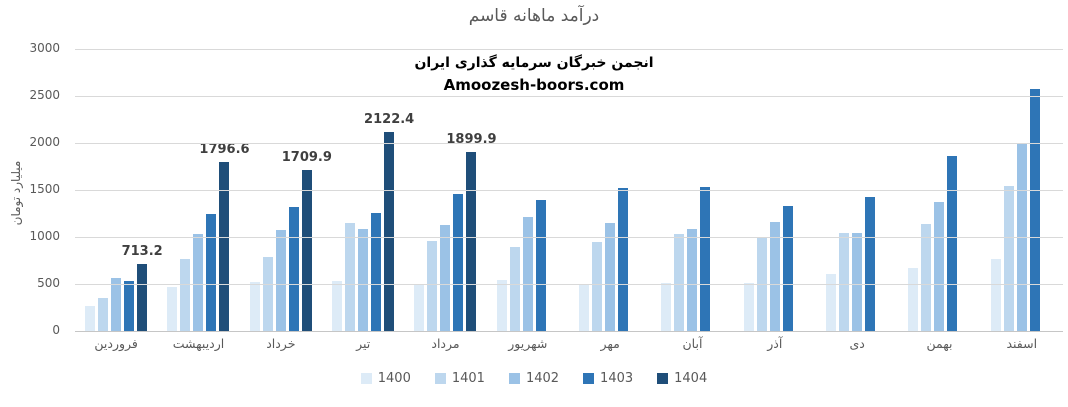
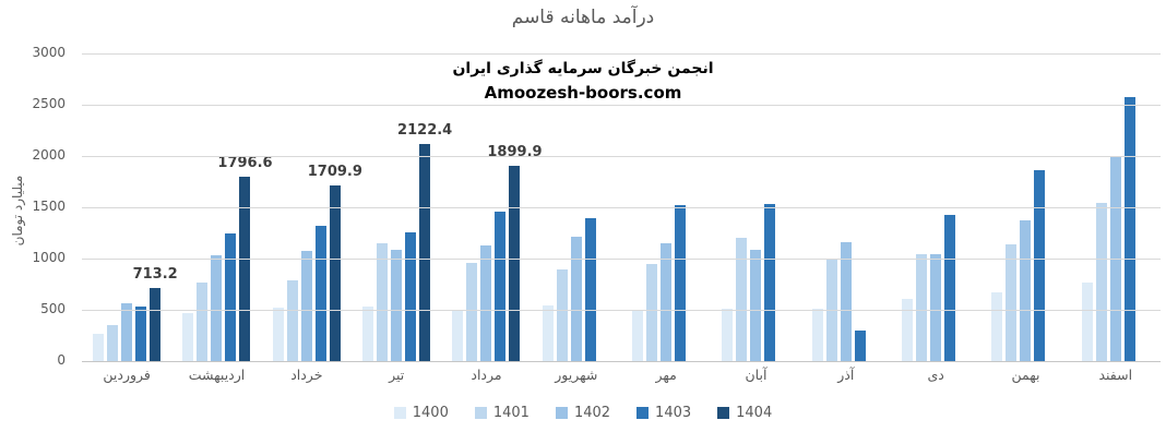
1401/آبان: 1000 -> 1200
1403/آذر: 1300 -> 300
